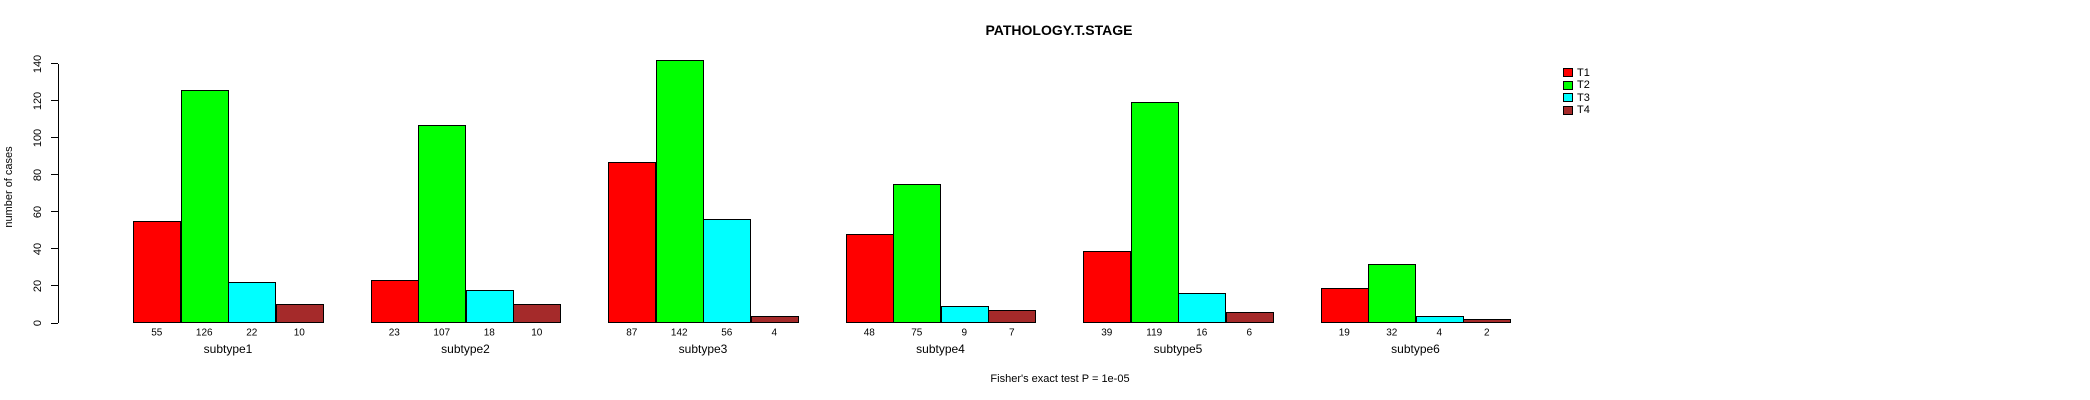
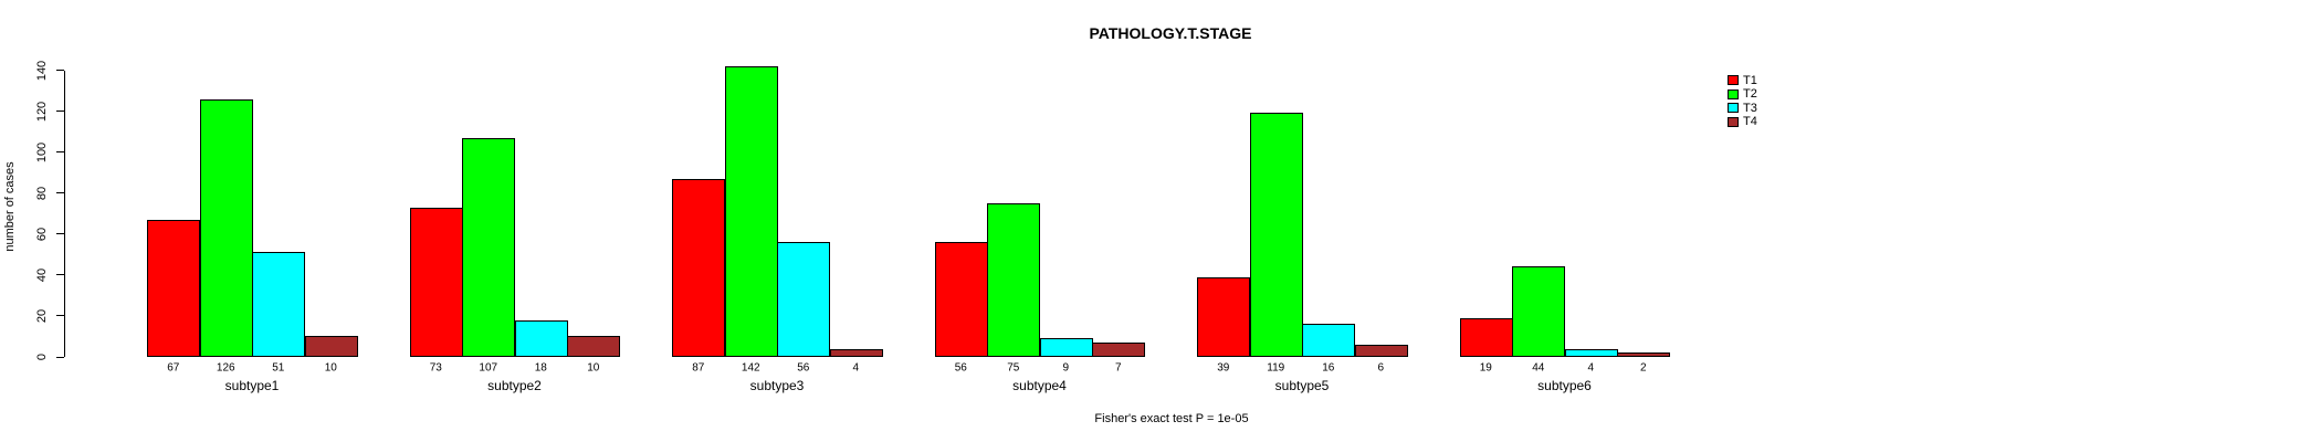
T1/subtype1: 55 -> 67
T3/subtype1: 22 -> 51
T1/subtype2: 23 -> 73
T1/subtype4: 48 -> 56
T2/subtype6: 32 -> 44
